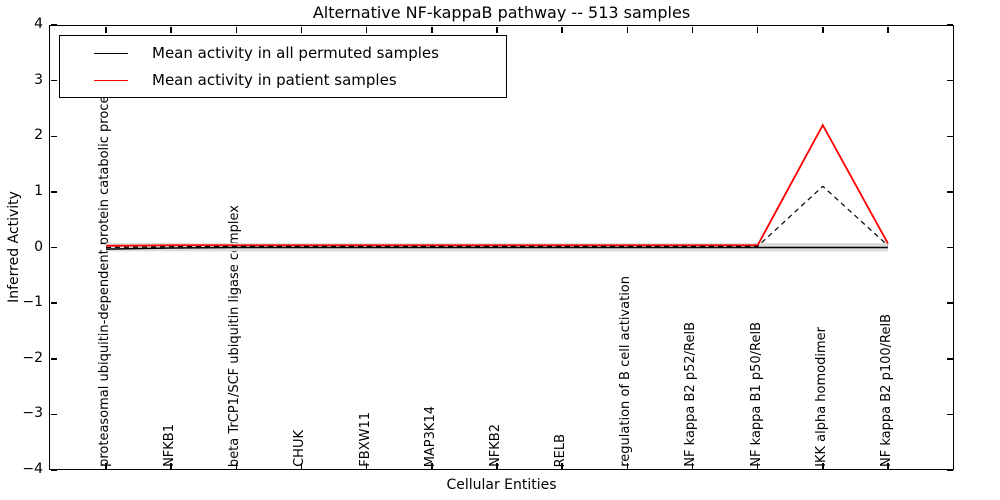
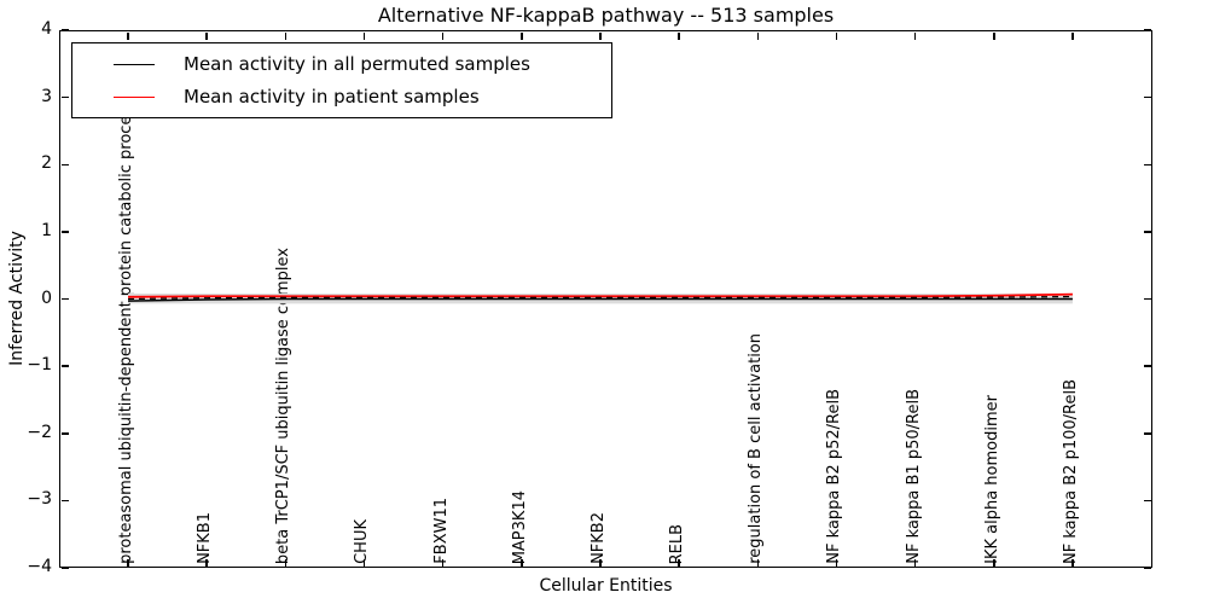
Mean activity in patient samples/IKK alpha homodimer: 2.2 -> 0.1
